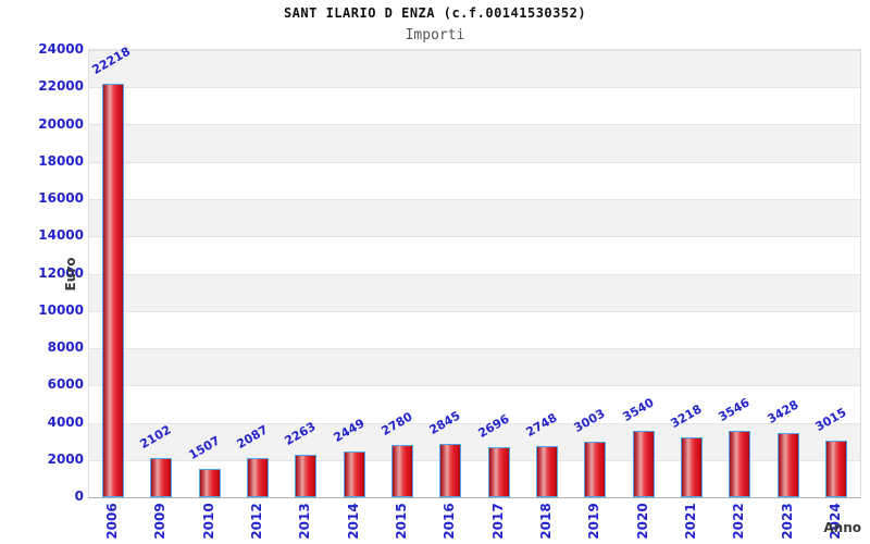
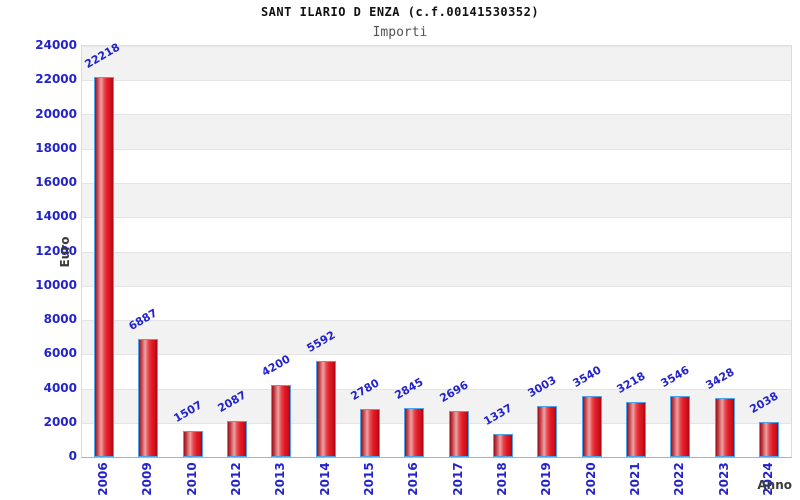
2009: 2102 -> 6887
2013: 2263 -> 4200
2014: 2449 -> 5592
2018: 2748 -> 1337
2024: 3015 -> 2038
